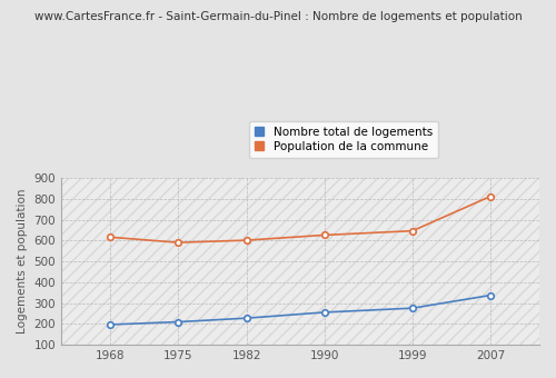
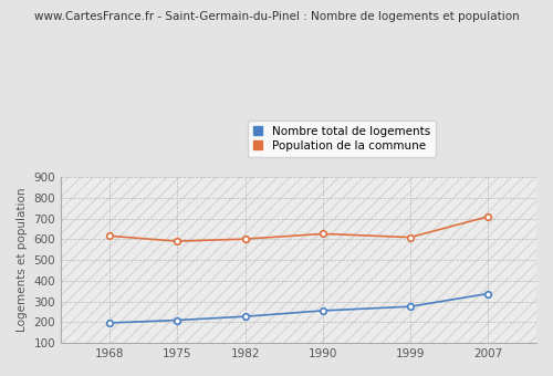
Population de la commune/1999: 650 -> 610
Population de la commune/2007: 810 -> 710
